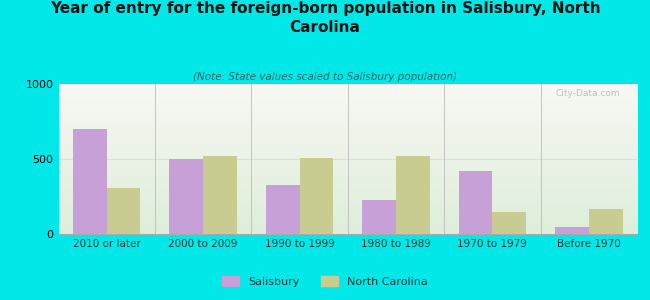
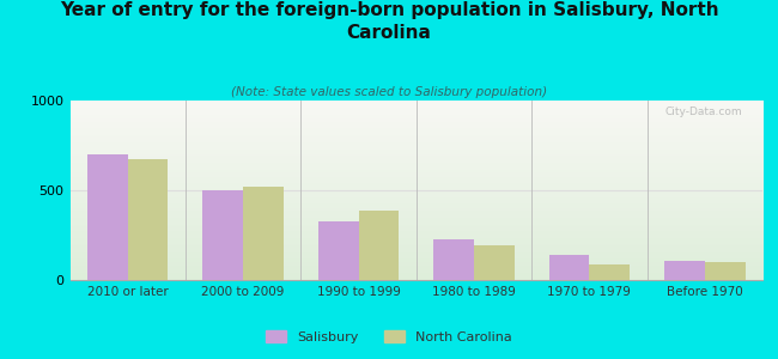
North Carolina/2010 or later: 310 -> 680
North Carolina/1990 to 1999: 510 -> 390
North Carolina/1980 to 1989: 520 -> 200
Salisbury/1970 to 1979: 420 -> 140
North Carolina/1970 to 1979: 150 -> 90
Salisbury/Before 1970: 50 -> 110
North Carolina/Before 1970: 170 -> 100
